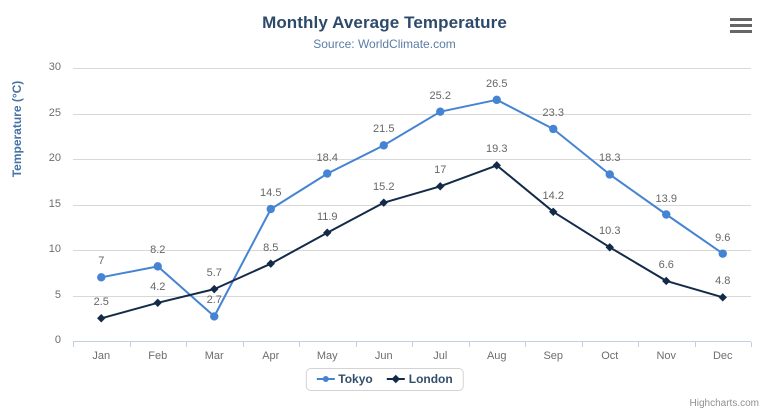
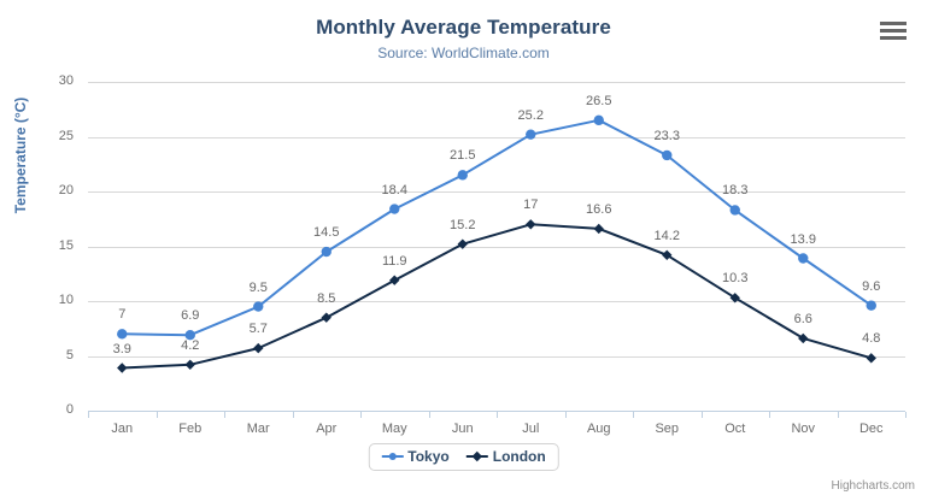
London/Jan: 2.5 -> 3.9
Tokyo/Feb: 8.2 -> 6.9
Tokyo/Mar: 2.7 -> 9.5
London/Aug: 19.3 -> 16.6
